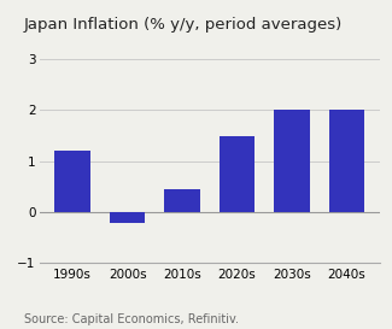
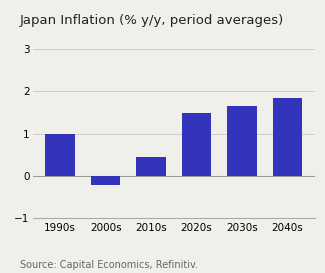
1990s: 1.20 -> 1.00
2030s: 2.00 -> 1.65
2040s: 2.00 -> 1.85
